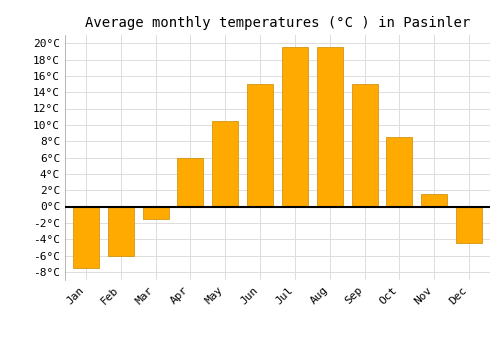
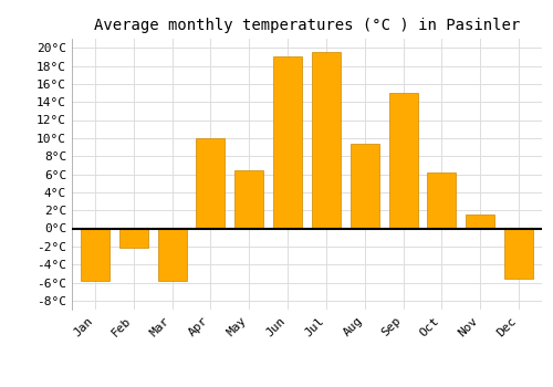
Jan: -7.5°C -> -5.8°C
Feb: -6.0°C -> -2.2°C
Mar: -1.5°C -> -5.8°C
Apr: 6.0°C -> 10.0°C
May: 10.5°C -> 6.4°C
Jun: 15.0°C -> 19.0°C
Aug: 19.5°C -> 9.4°C
Oct: 8.5°C -> 6.2°C
Dec: -4.5°C -> -5.6°C
